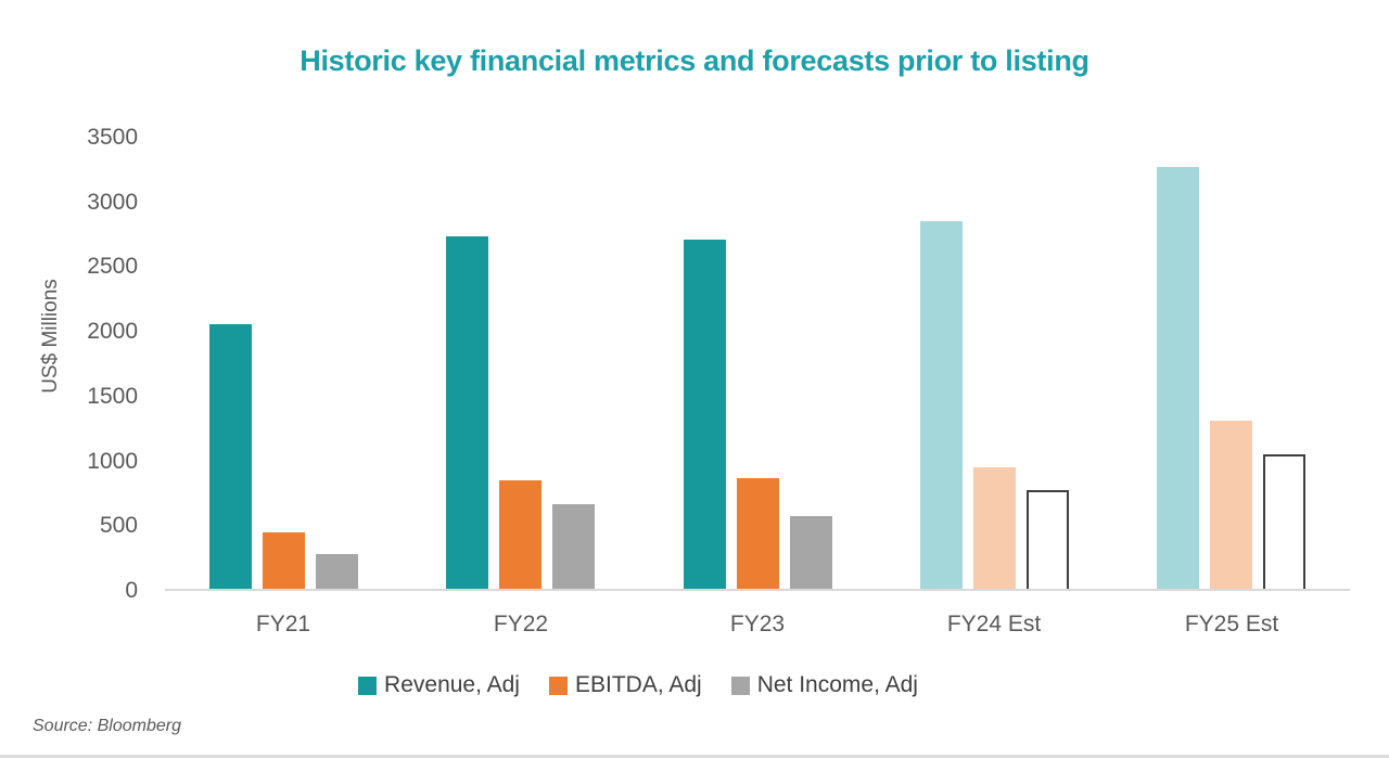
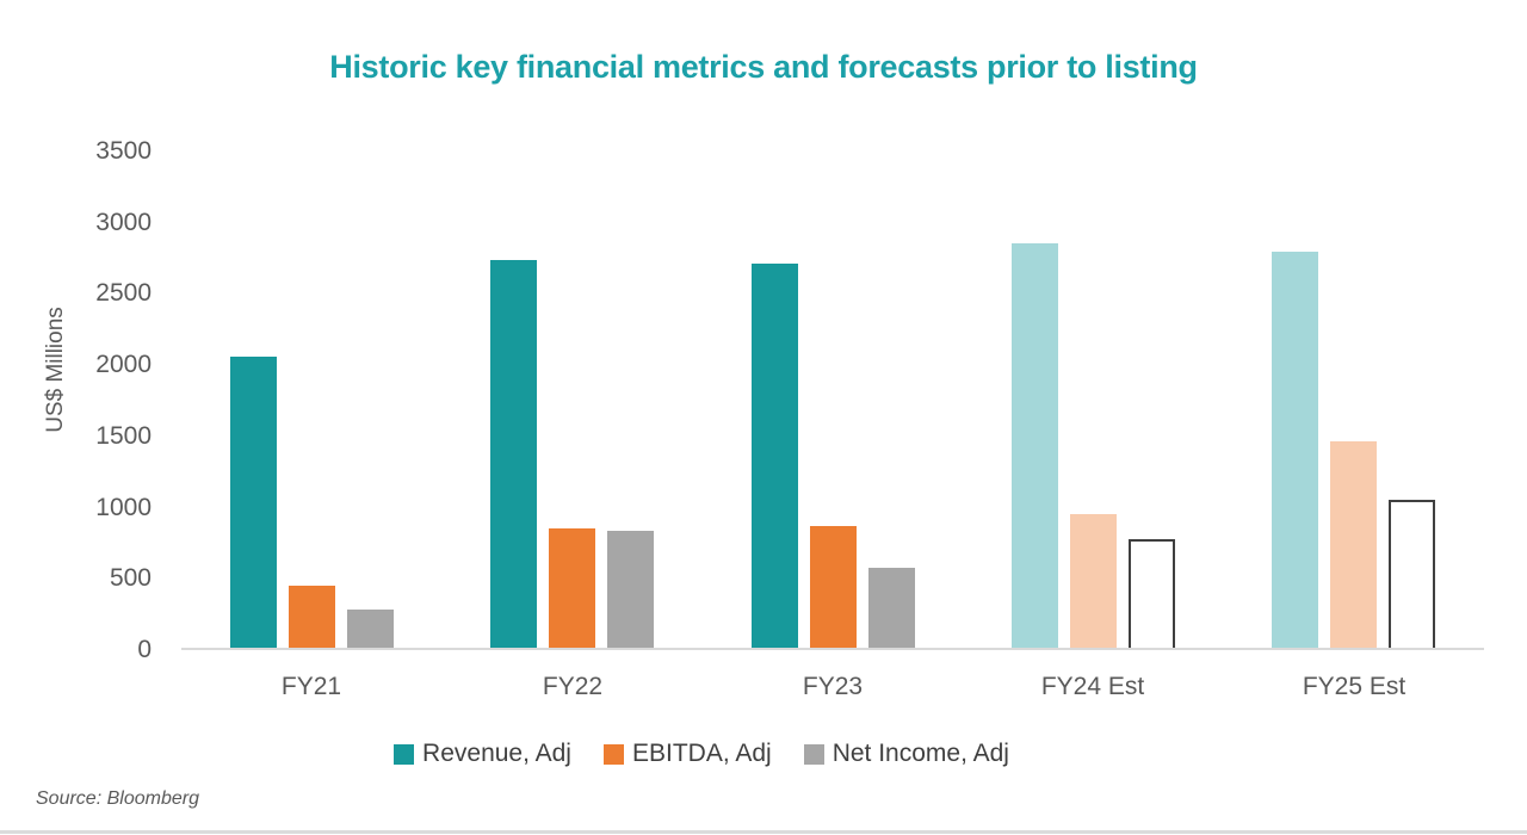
Net Income, Adj/FY22: 650 -> 820
Revenue, Adj/FY25 Est: 3260 -> 2780
EBITDA, Adj/FY25 Est: 1300 -> 1450
